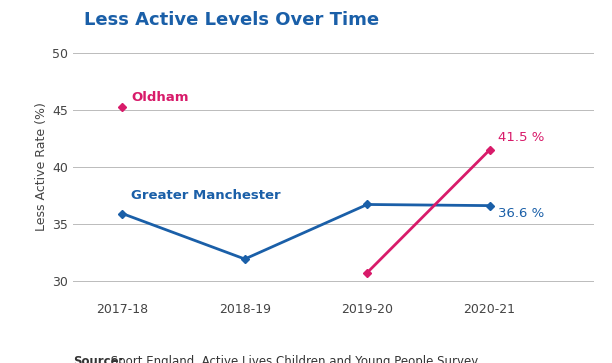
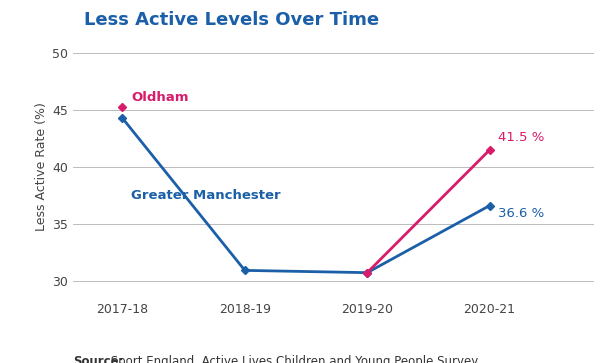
2017-18: 35.9 -> 44.3
2018-19: 31.9 -> 30.9
2019-20: 36.7 -> 30.7
